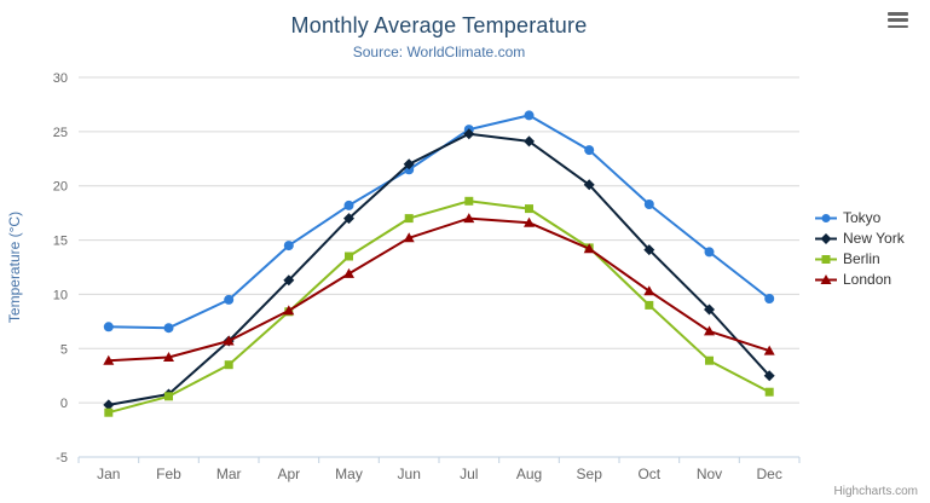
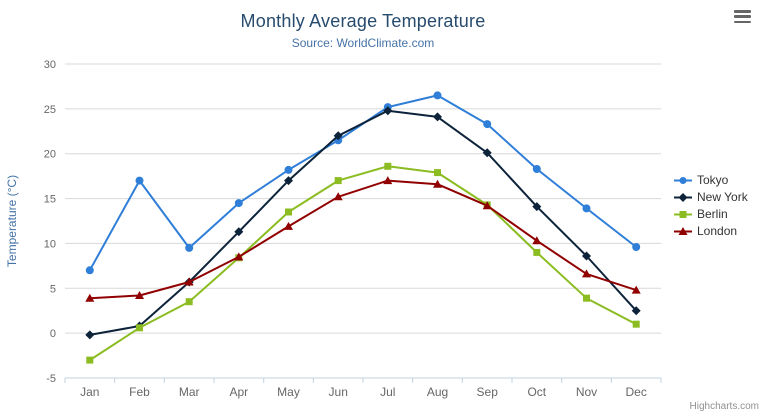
Berlin/Jan: -1 -> -3
Tokyo/Feb: 7 -> 17
